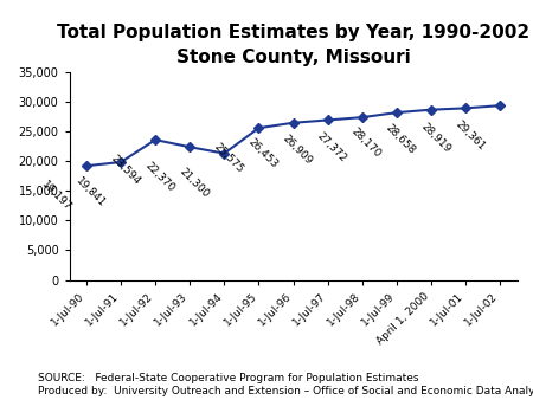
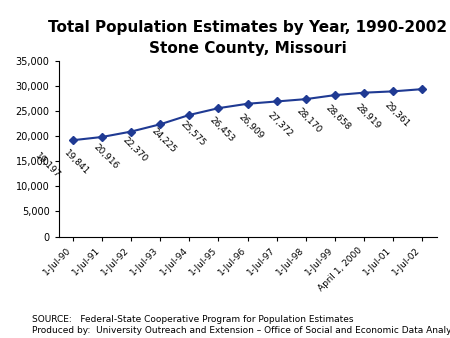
1-Jul-92: 23,594 -> 20,916
1-Jul-94: 21,300 -> 24,225
